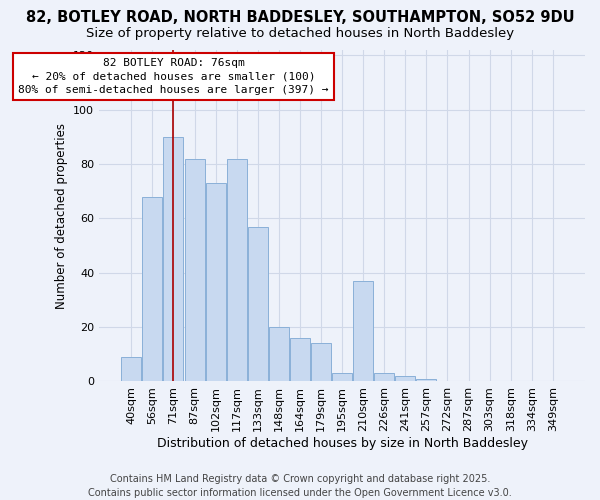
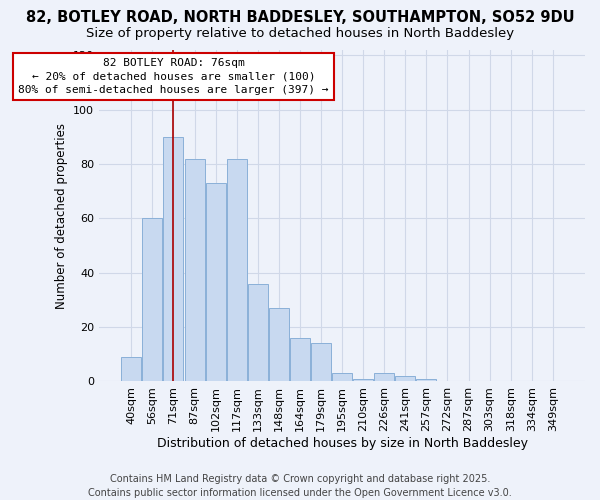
56sqm: 68 -> 60
133sqm: 57 -> 36
148sqm: 20 -> 27
210sqm: 37 -> 1
